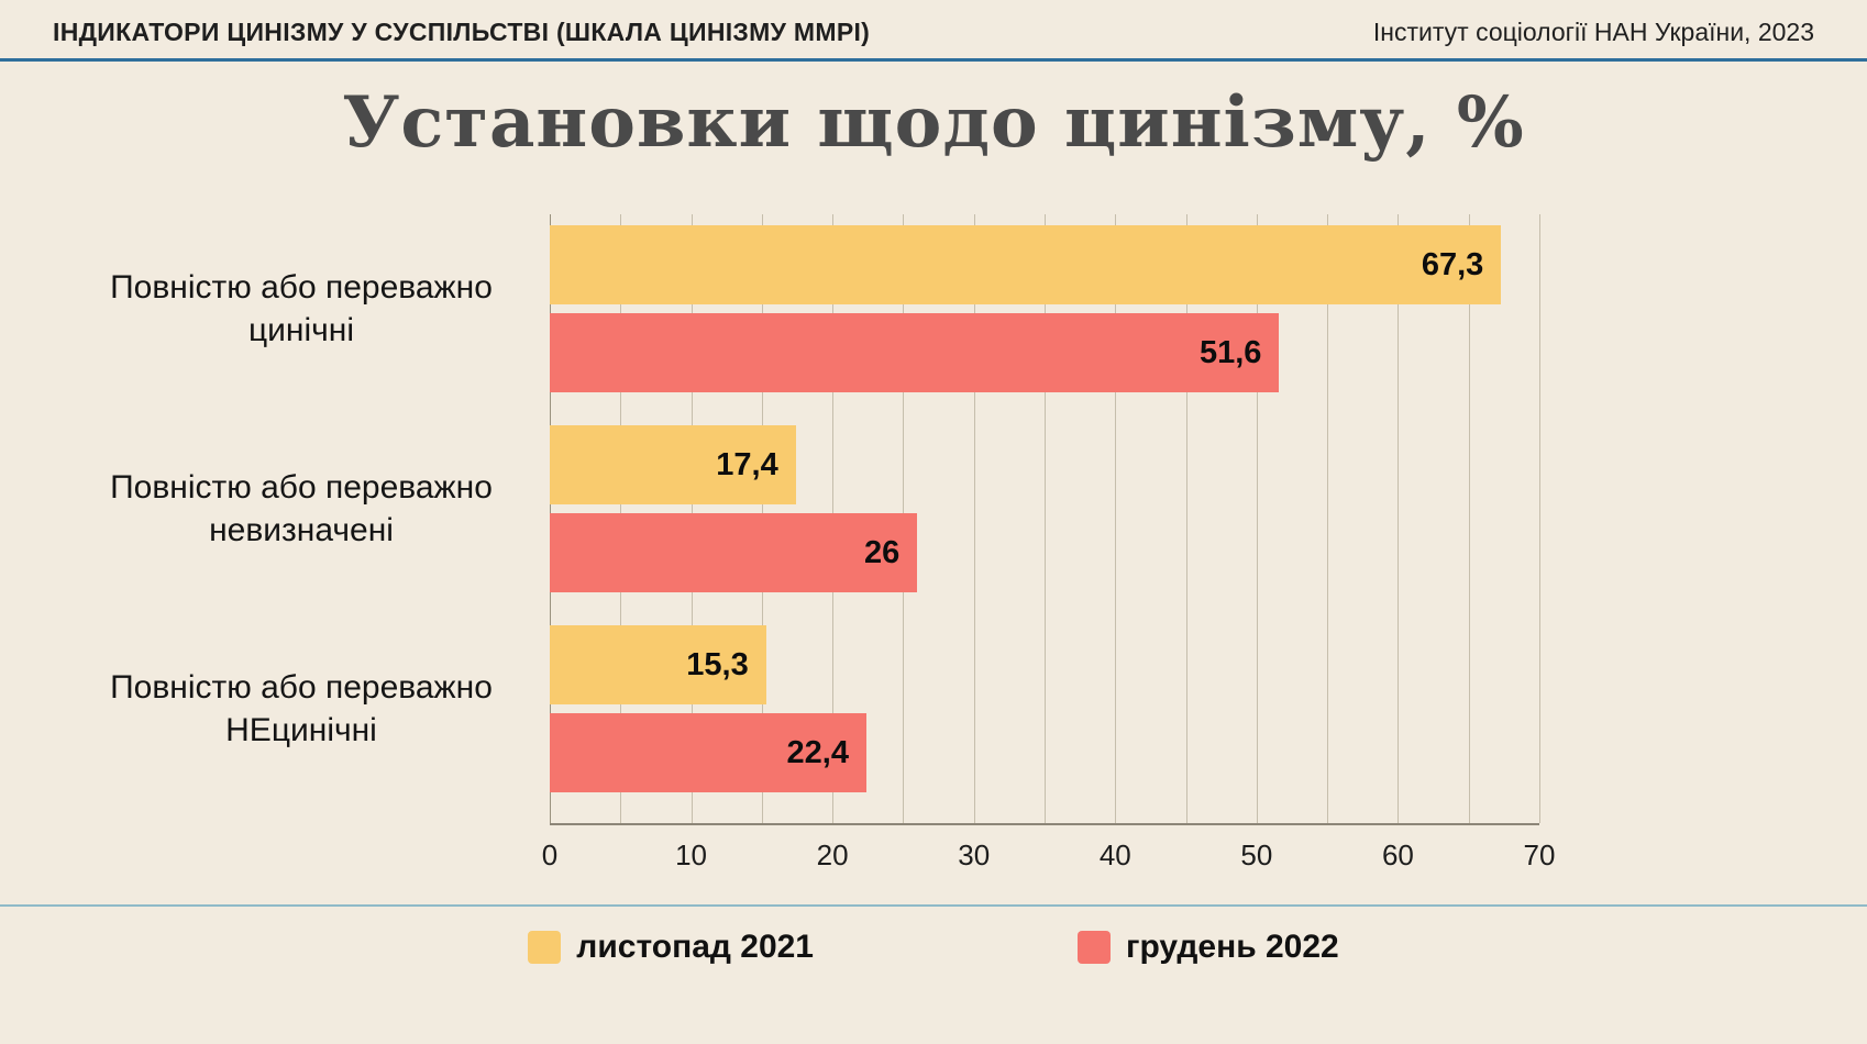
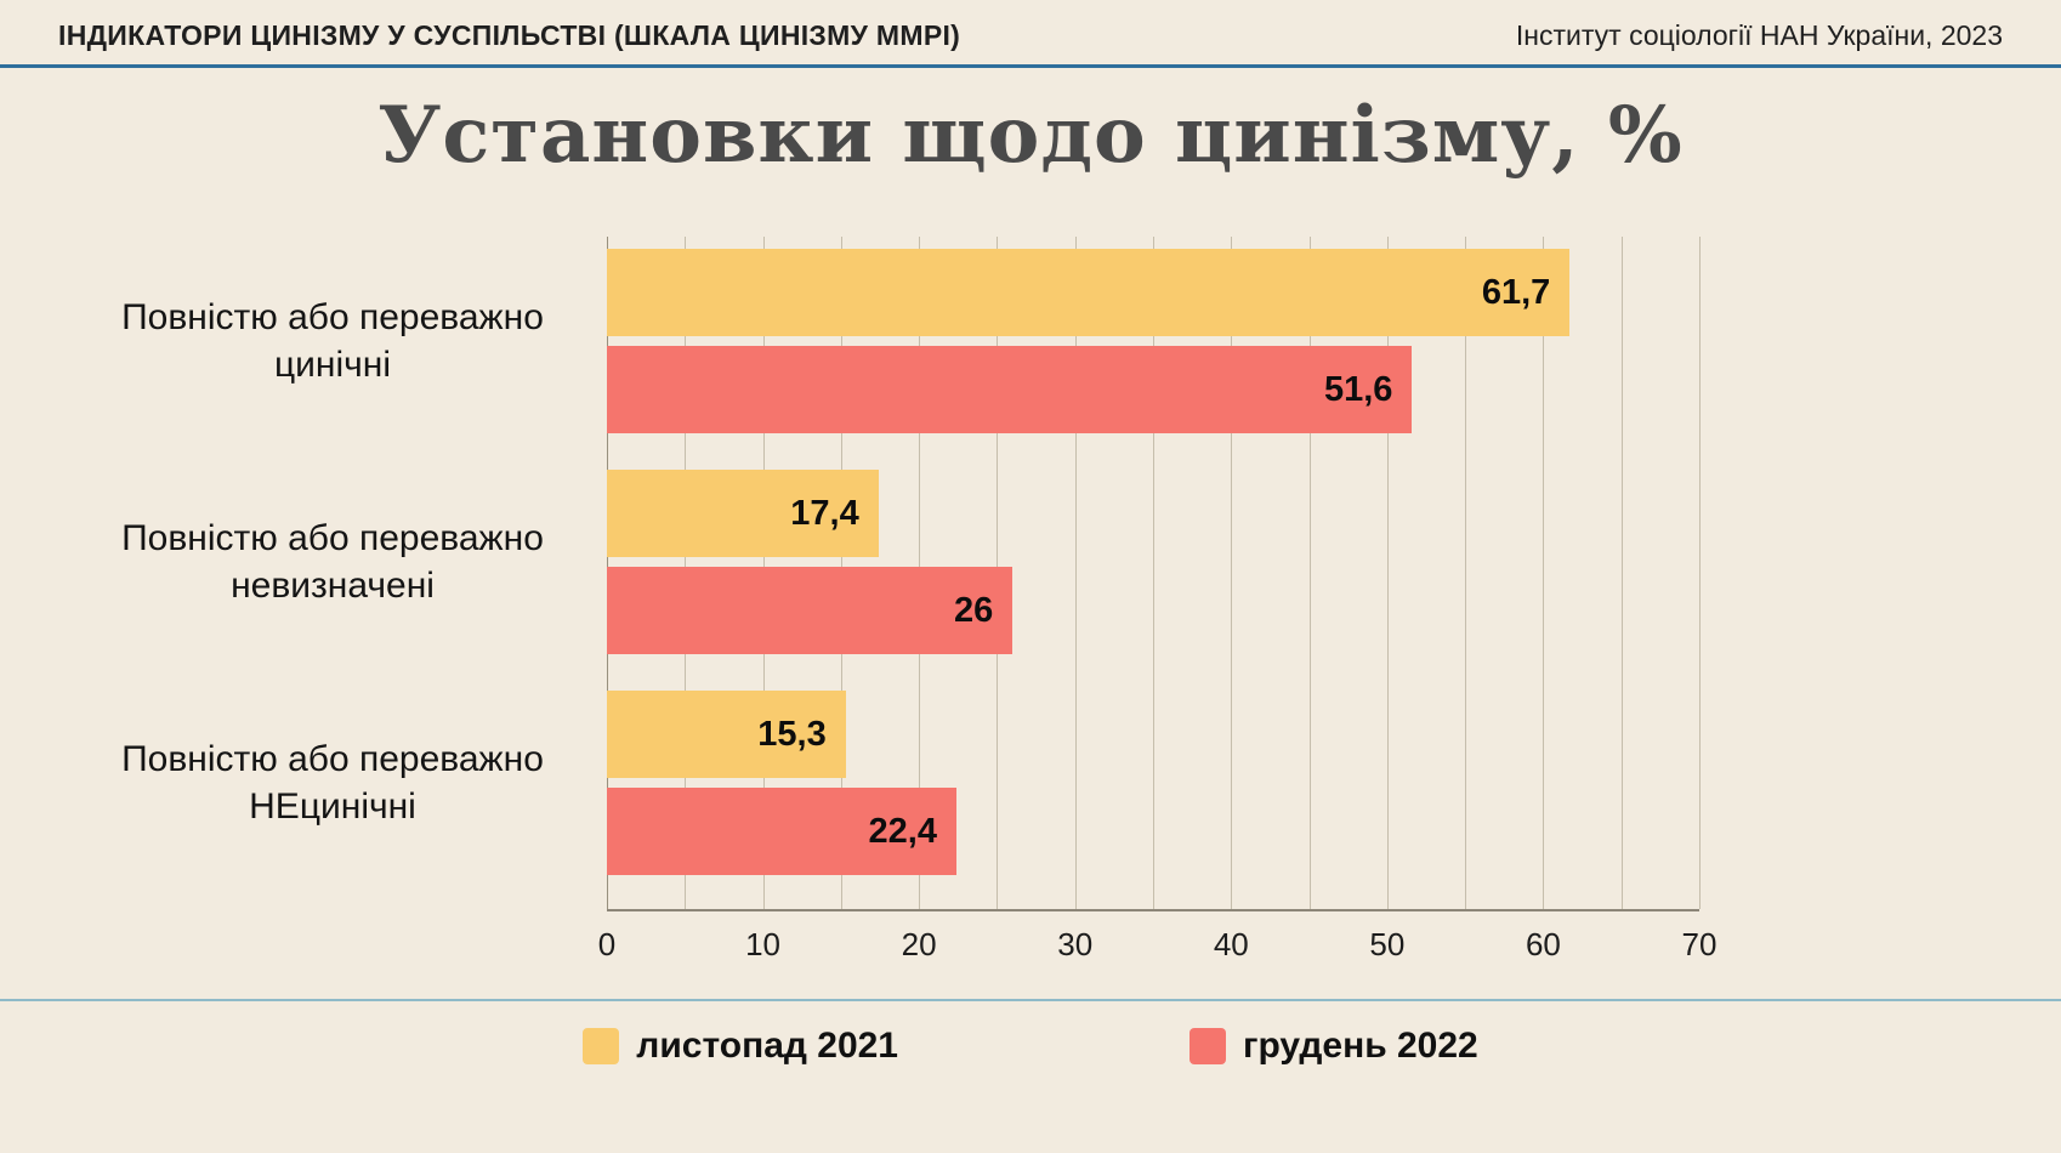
листопад 2021/Повністю або переважно цинічні: 67,3 -> 61,7
